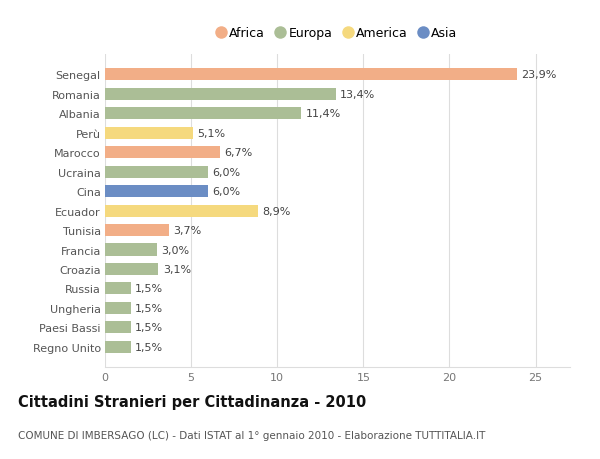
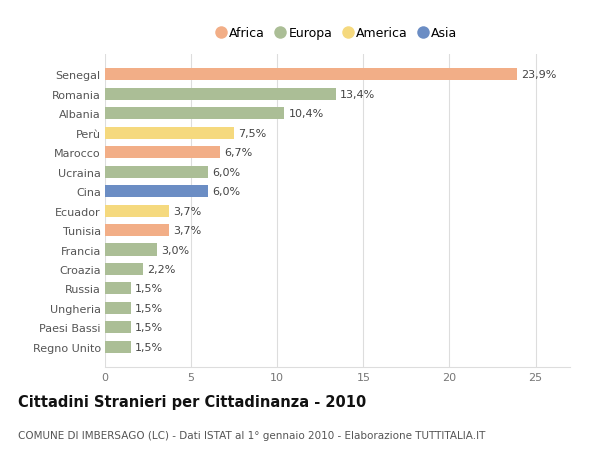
Albania: 11,4% -> 10,4%
Perù: 5,1% -> 7,5%
Ecuador: 8,9% -> 3,7%
Croazia: 3,1% -> 2,2%
